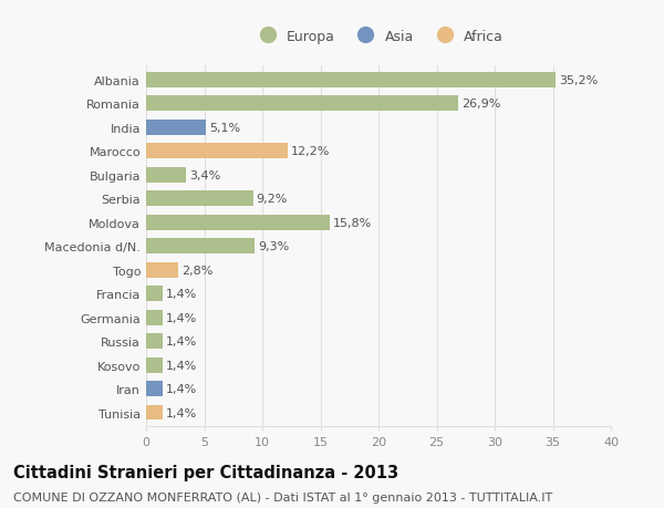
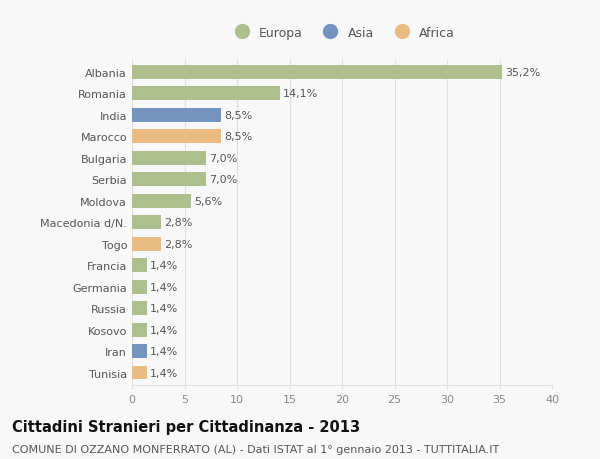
Romania: 26,9% -> 14,1%
India: 5,1% -> 8,5%
Marocco: 12,2% -> 8,5%
Bulgaria: 3,4% -> 7,0%
Serbia: 9,2% -> 7,0%
Moldova: 15,8% -> 5,6%
Macedonia d/N.: 9,3% -> 2,8%
